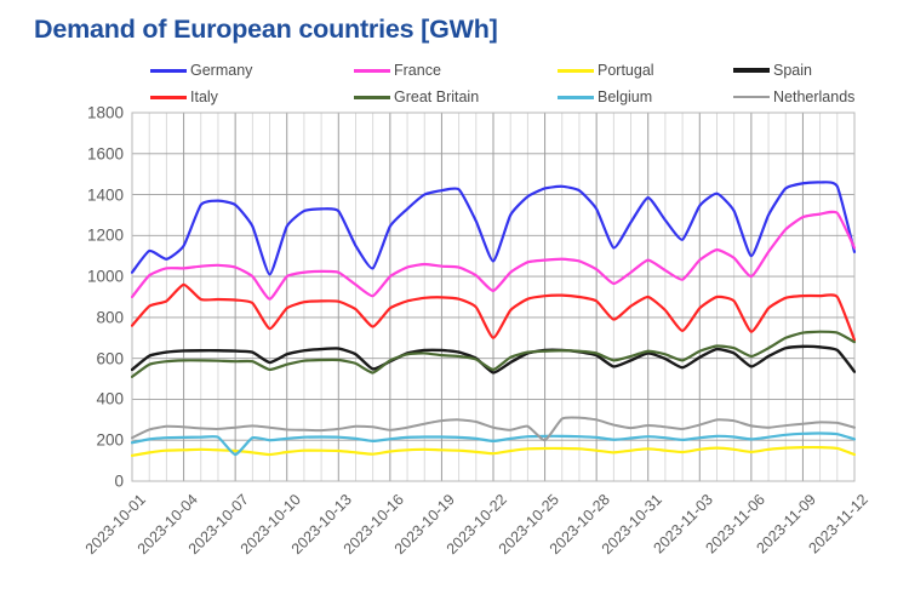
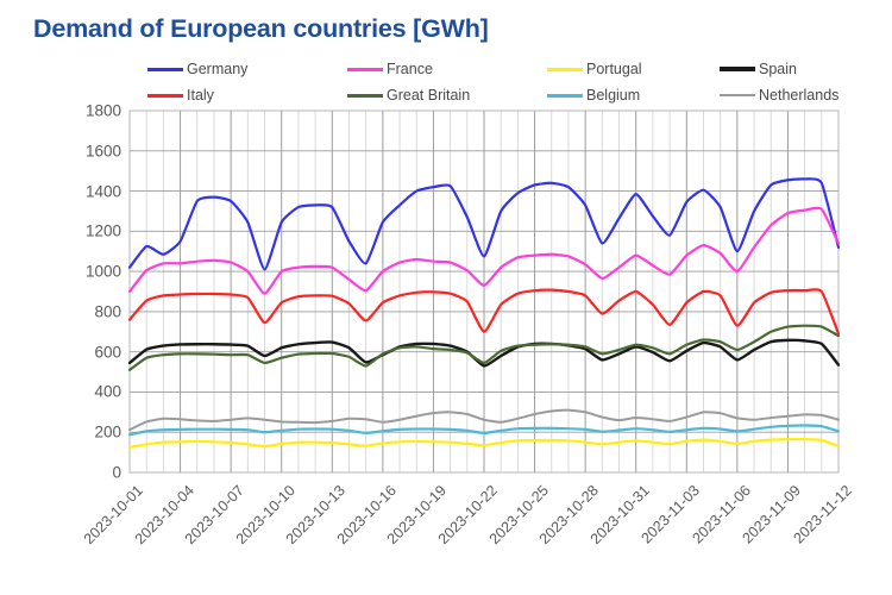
Italy/2023-10-04: 960 -> 880
Belgium/2023-10-07: 130 -> 210
Netherlands/2023-10-25: 200 -> 290
